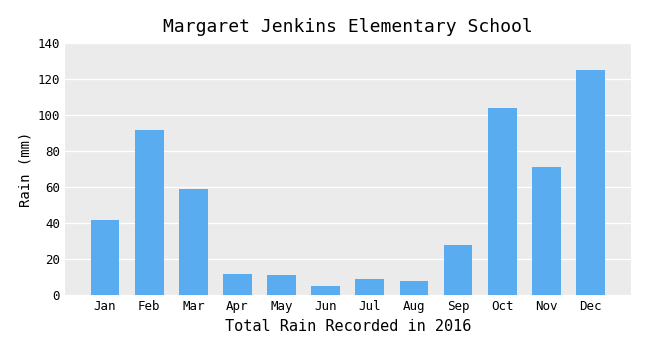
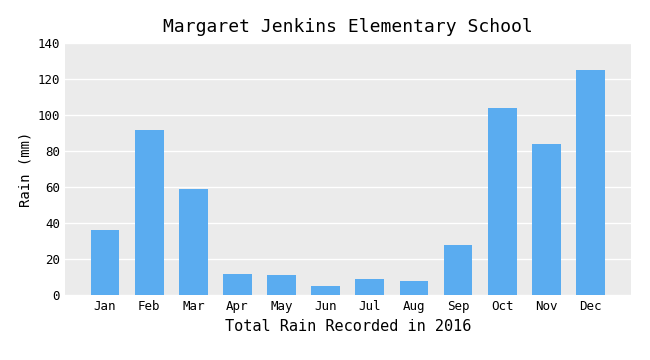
Jan: 42 -> 36
Nov: 71 -> 84
